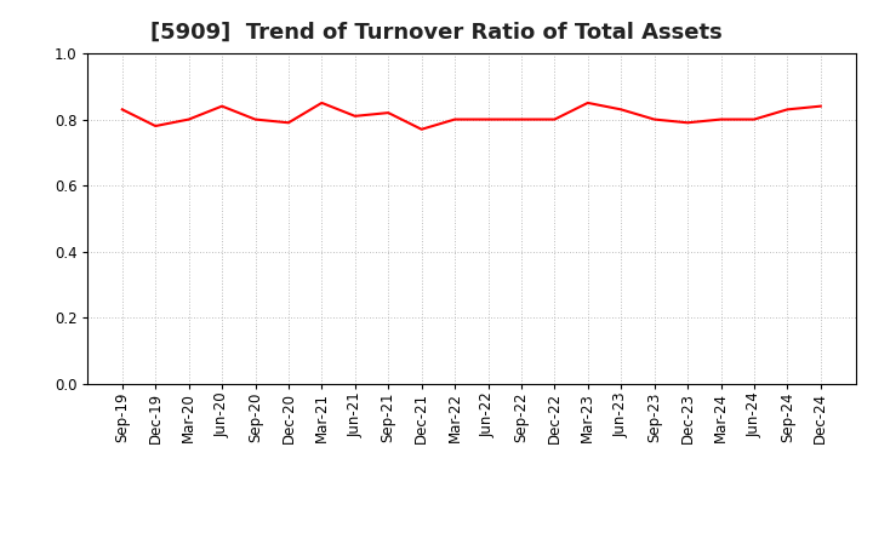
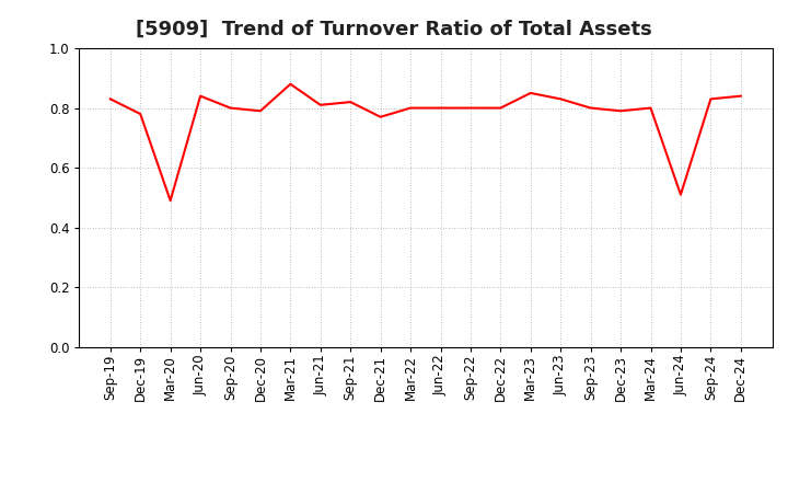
Mar-20: 0.80 -> 0.49
Mar-21: 0.85 -> 0.88
Jun-24: 0.80 -> 0.51
